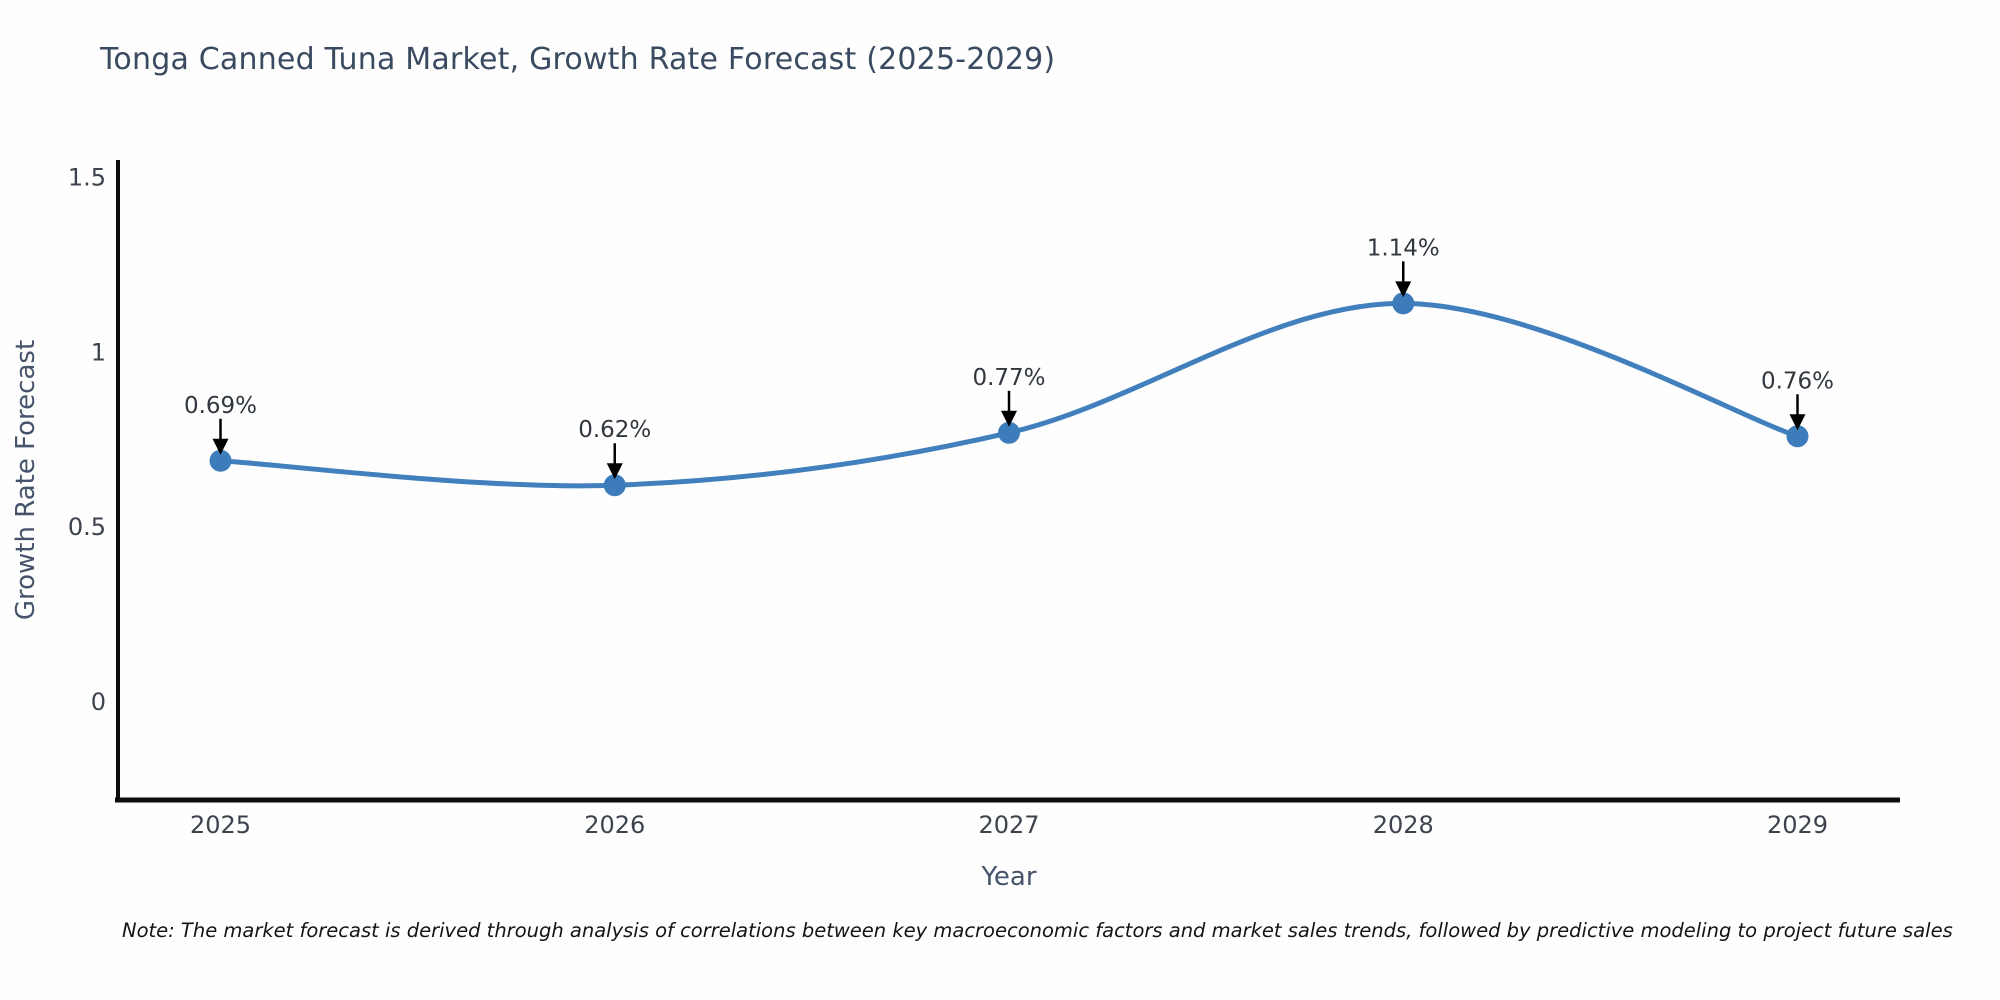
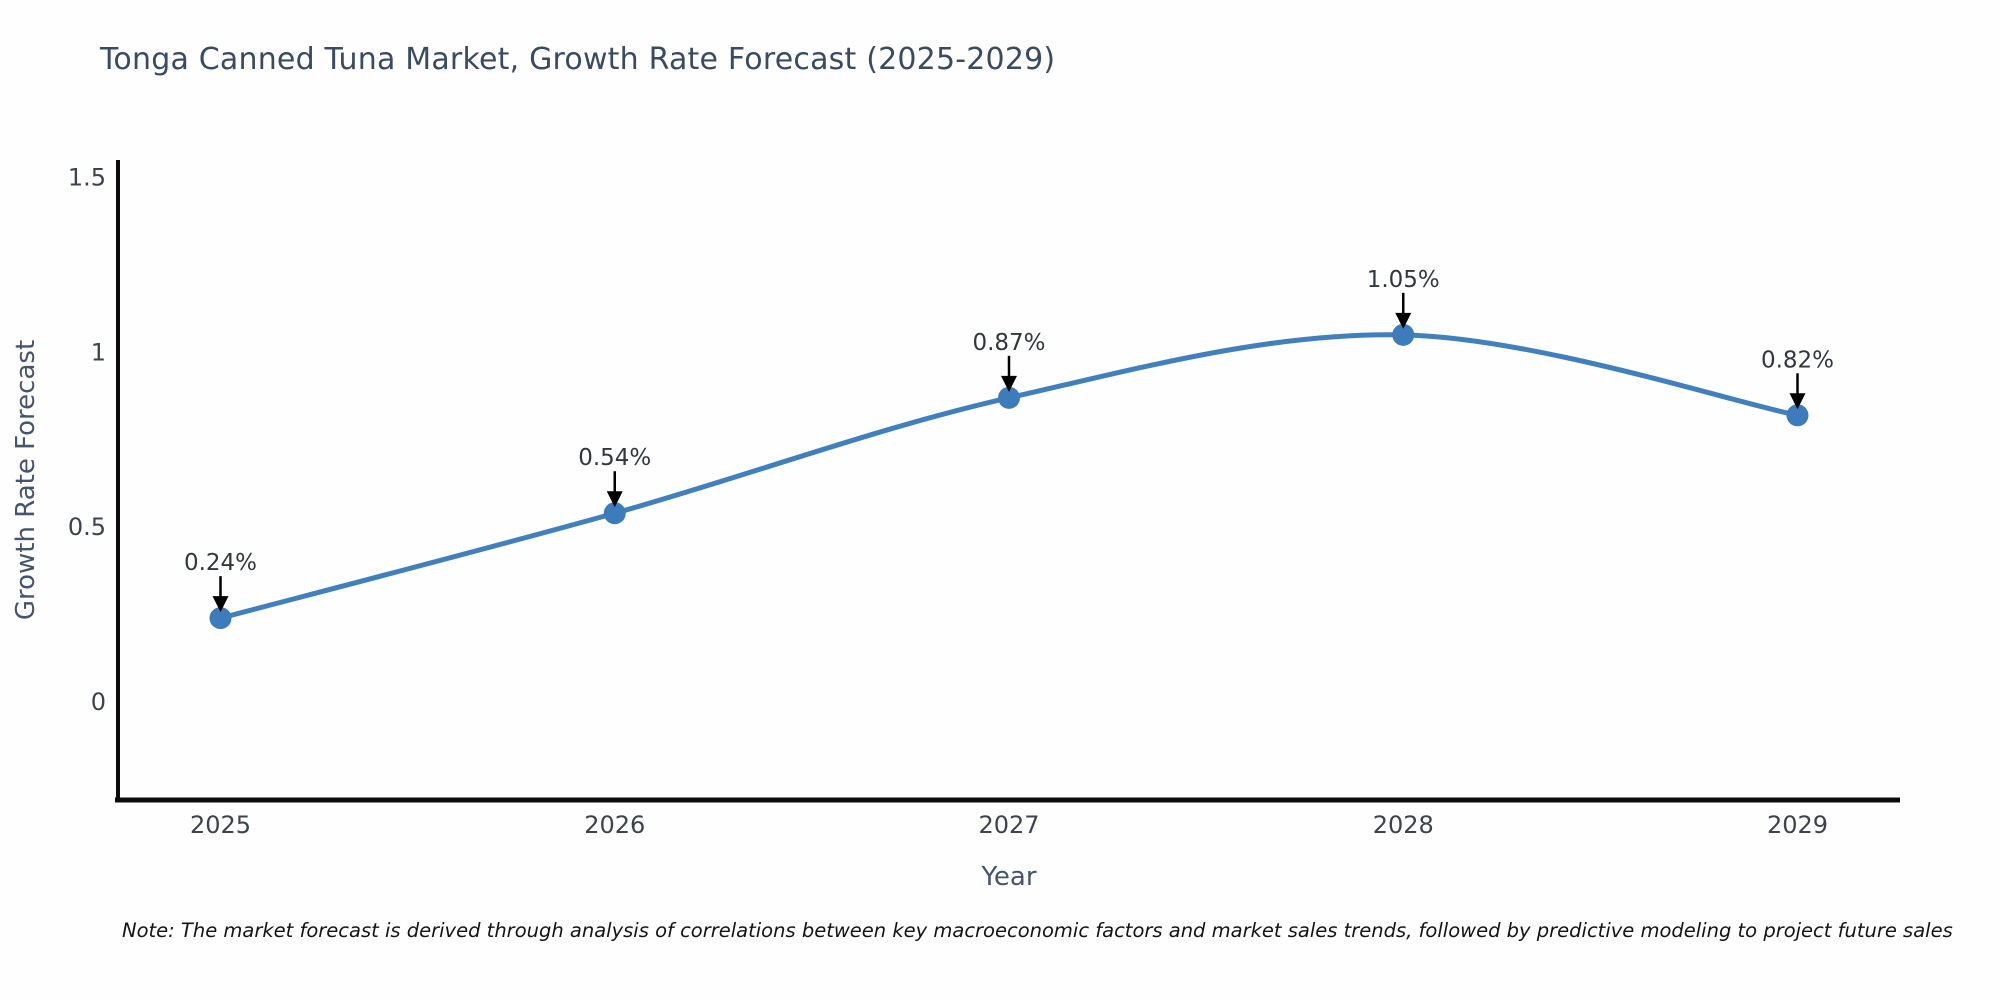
2025: 0.69% -> 0.24%
2026: 0.62% -> 0.54%
2027: 0.77% -> 0.87%
2028: 1.14% -> 1.05%
2029: 0.76% -> 0.82%
